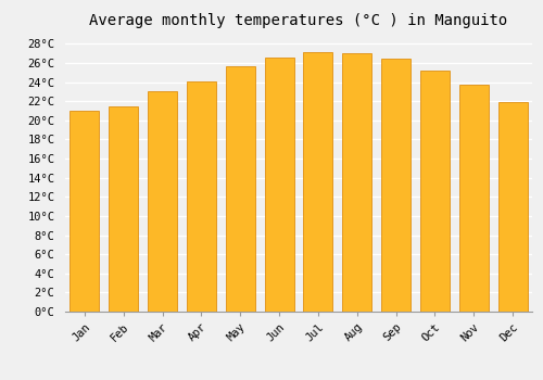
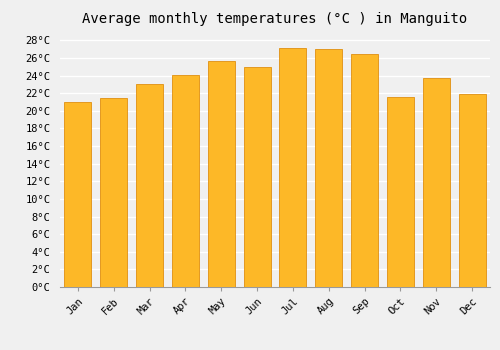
Jun: 26.6°C -> 25.0°C
Oct: 25.2°C -> 21.6°C
